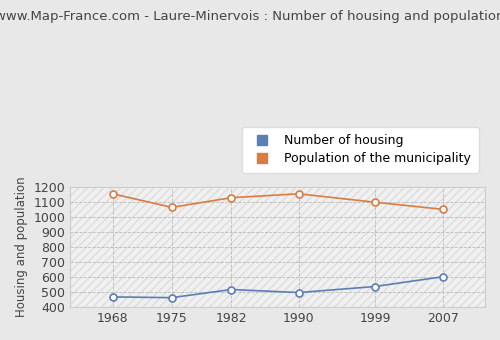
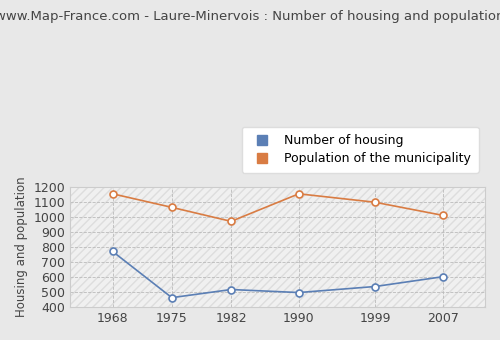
Number of housing/1968: 470 -> 770
Population of the municipality/1982: 1130 -> 970
Population of the municipality/2007: 1050 -> 1010
